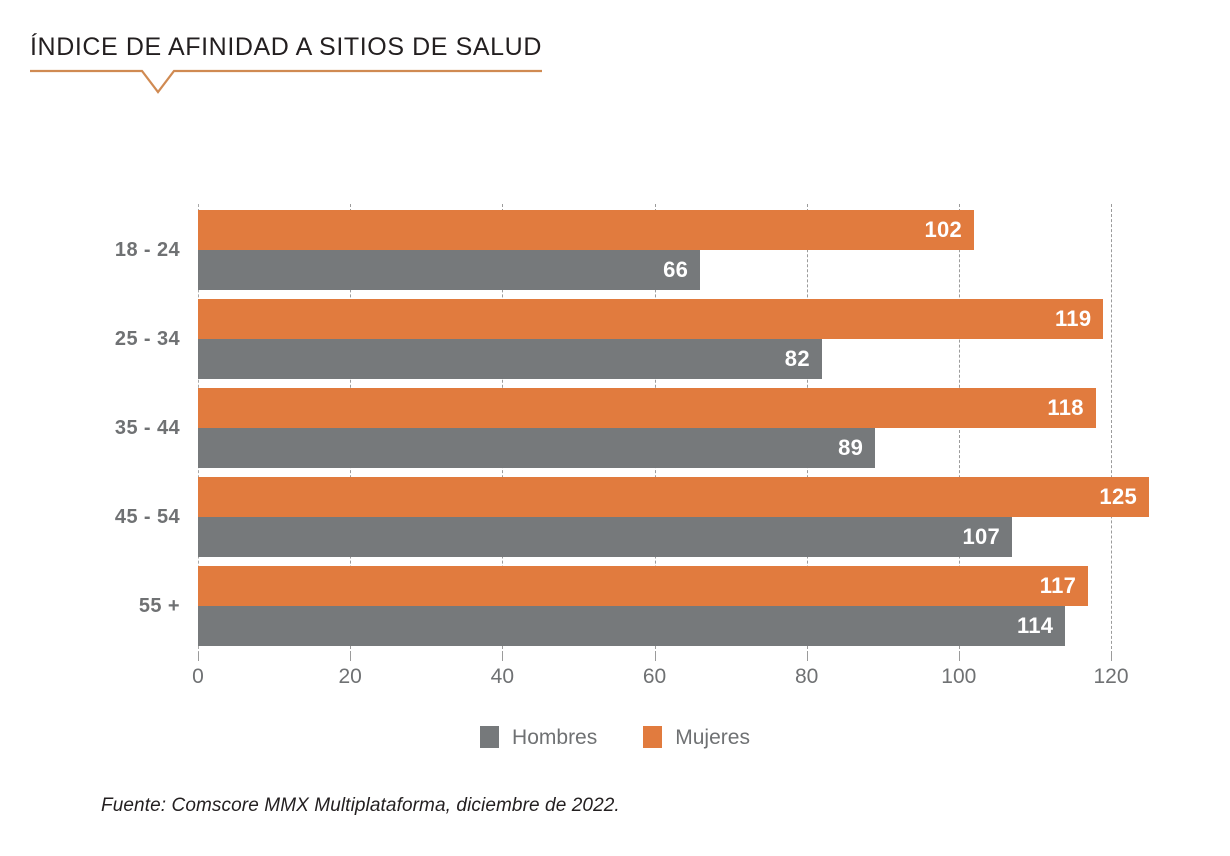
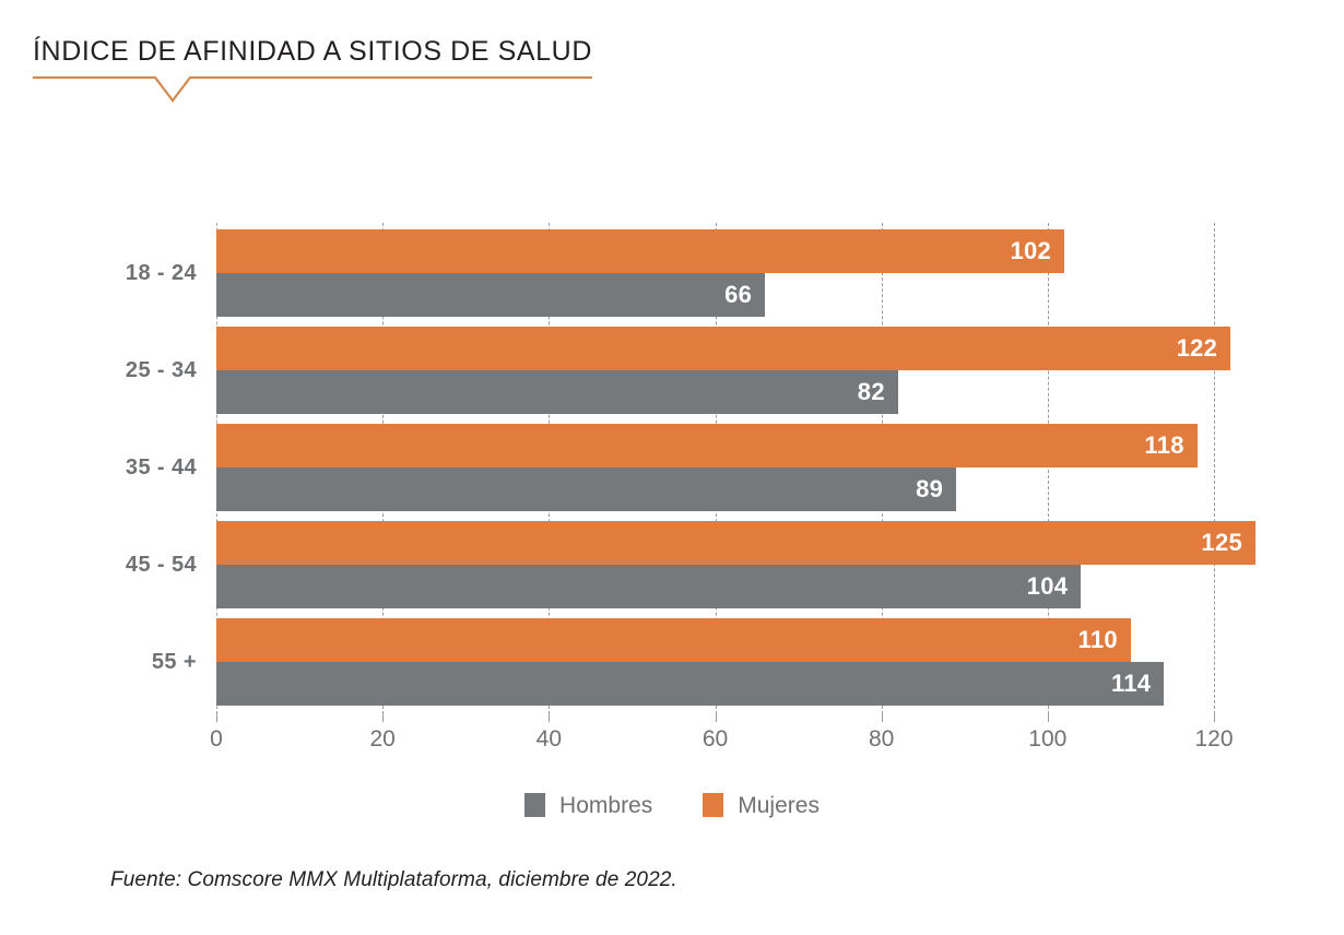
Mujeres/25 - 34: 119 -> 122
Hombres/45 - 54: 107 -> 104
Mujeres/55 +: 117 -> 110
